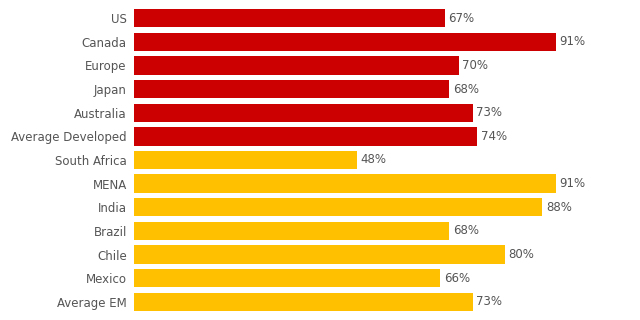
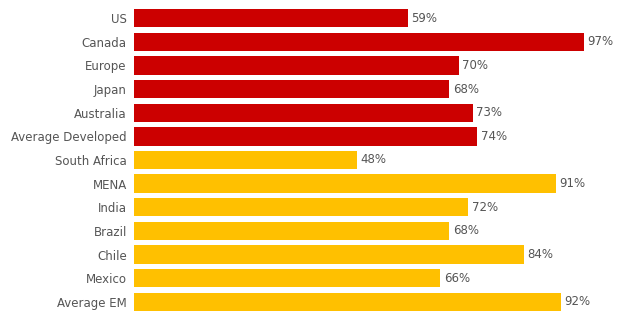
US: 67% -> 59%
Canada: 91% -> 97%
India: 88% -> 72%
Chile: 80% -> 84%
Average EM: 73% -> 92%
